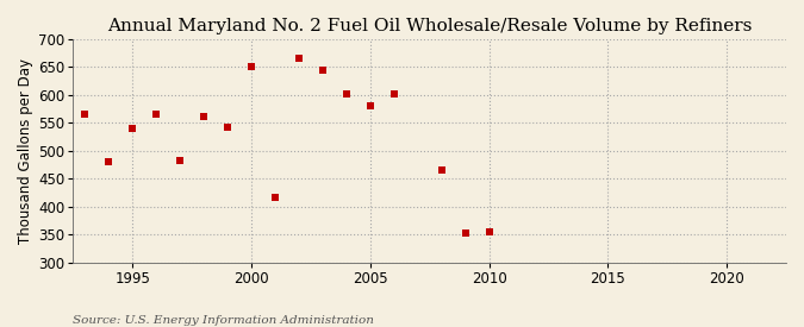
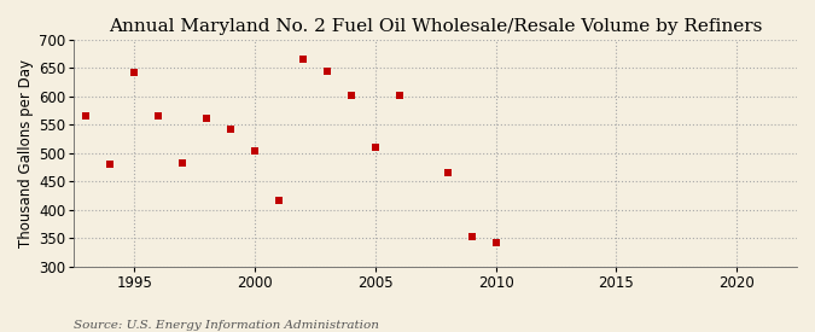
1995: 540 -> 643
2000: 650 -> 505
2005: 580 -> 510
2010: 355 -> 342
